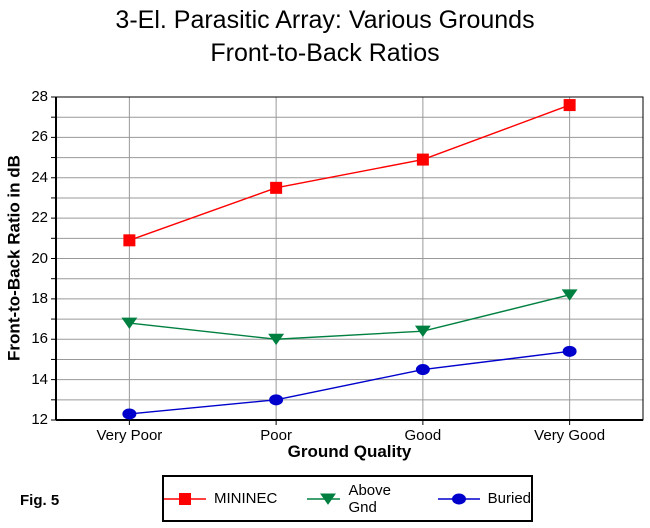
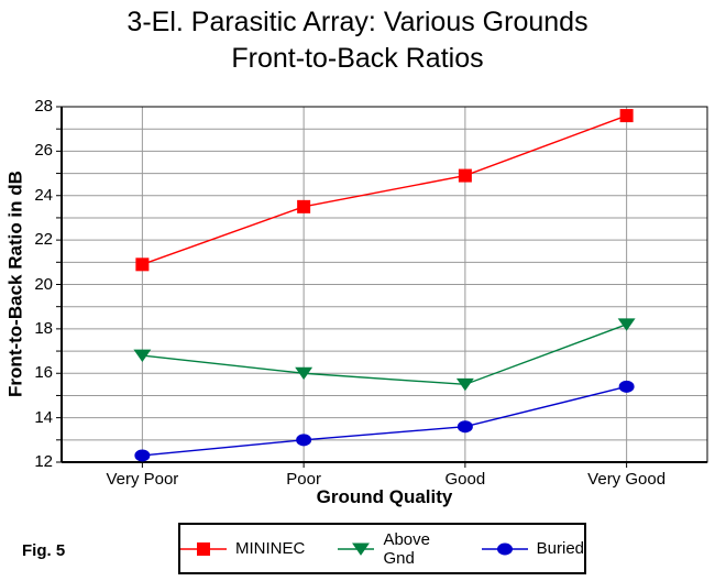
Above Gnd/Good: 16.4 -> 15.5
Buried/Good: 14.5 -> 13.6
